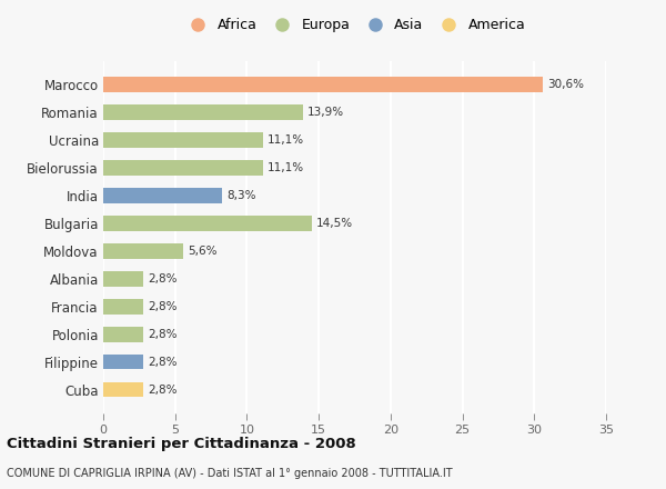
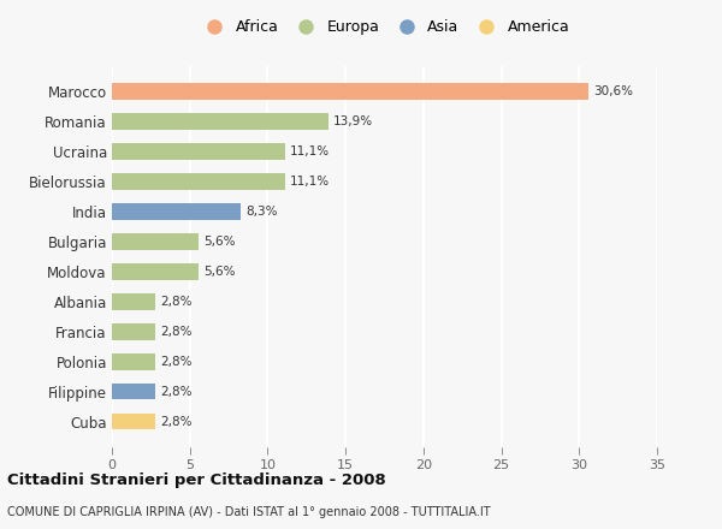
Bulgaria: 14,5% -> 5,6%
